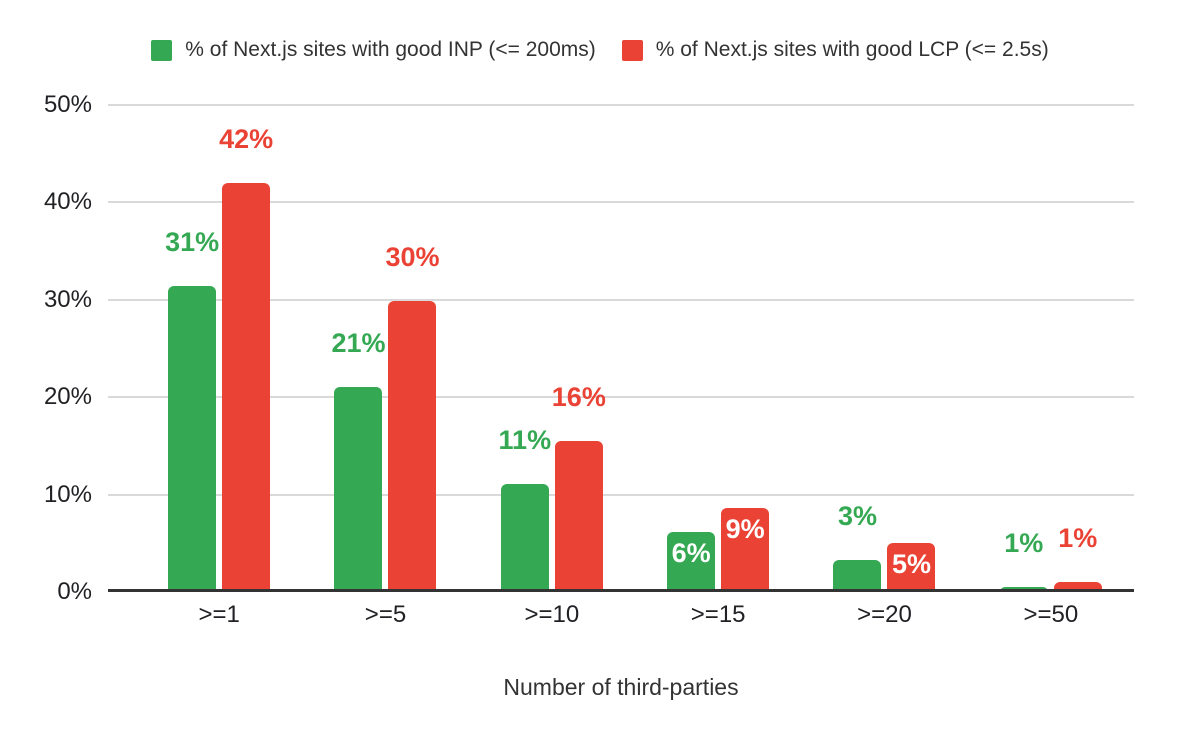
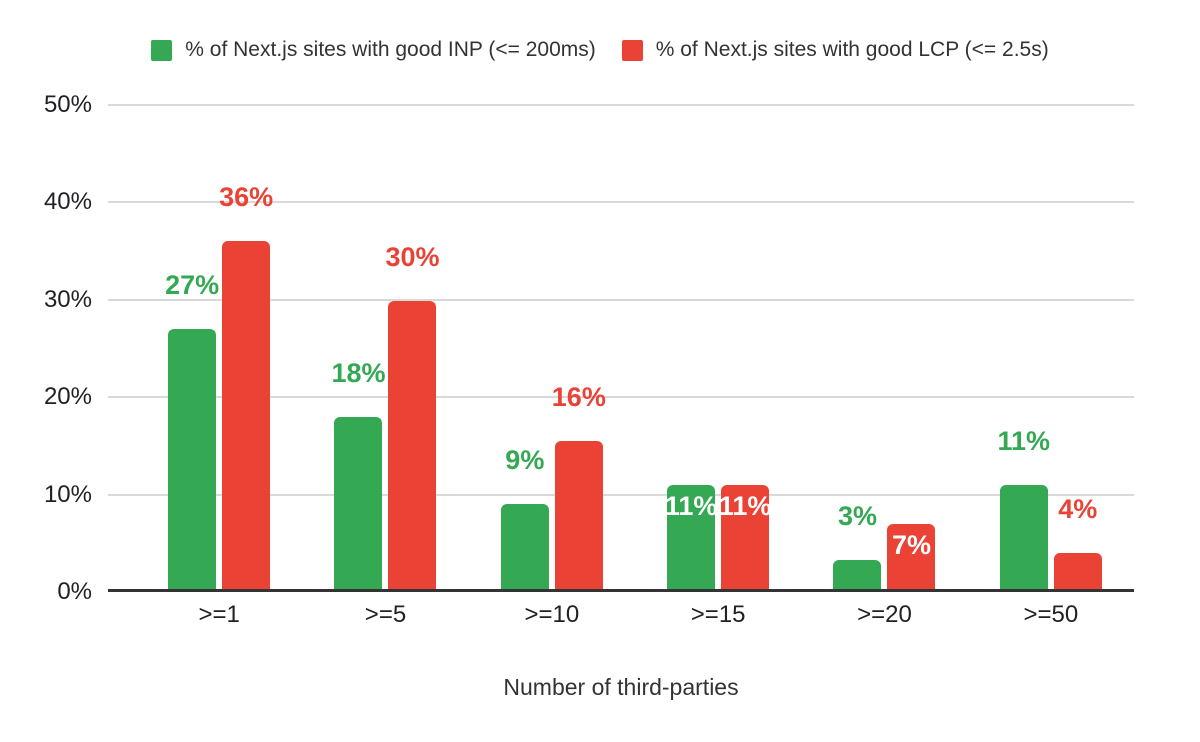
% of Next.js sites with good INP (<= 200ms)/>=1: 31% -> 27%
% of Next.js sites with good LCP (<= 2.5s)/>=1: 42% -> 36%
% of Next.js sites with good INP (<= 200ms)/>=5: 21% -> 18%
% of Next.js sites with good INP (<= 200ms)/>=10: 11% -> 9%
% of Next.js sites with good INP (<= 200ms)/>=15: 6% -> 11%
% of Next.js sites with good LCP (<= 2.5s)/>=15: 9% -> 11%
% of Next.js sites with good LCP (<= 2.5s)/>=20: 5% -> 7%
% of Next.js sites with good INP (<= 200ms)/>=50: 1% -> 11%
% of Next.js sites with good LCP (<= 2.5s)/>=50: 1% -> 4%
